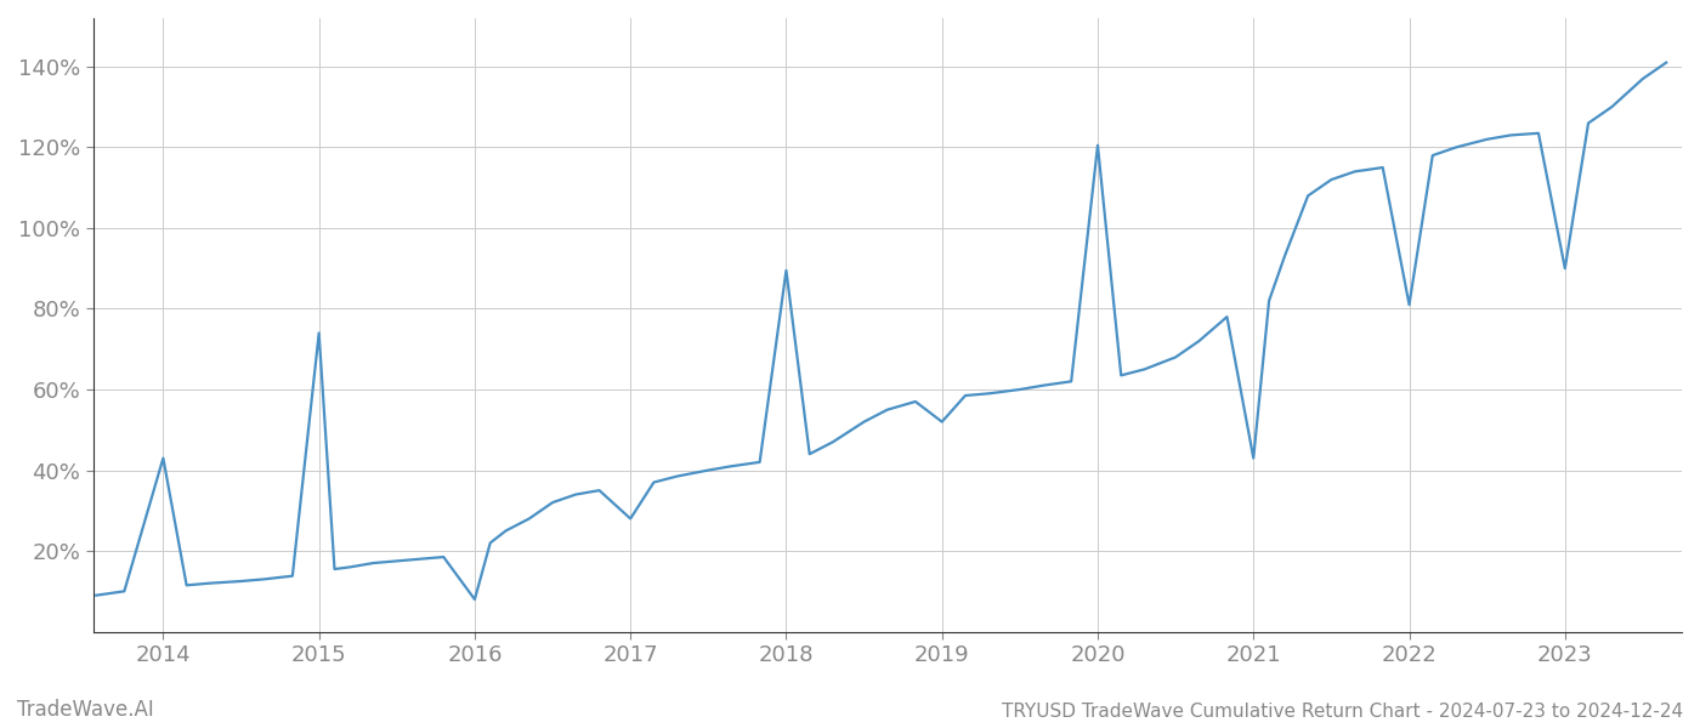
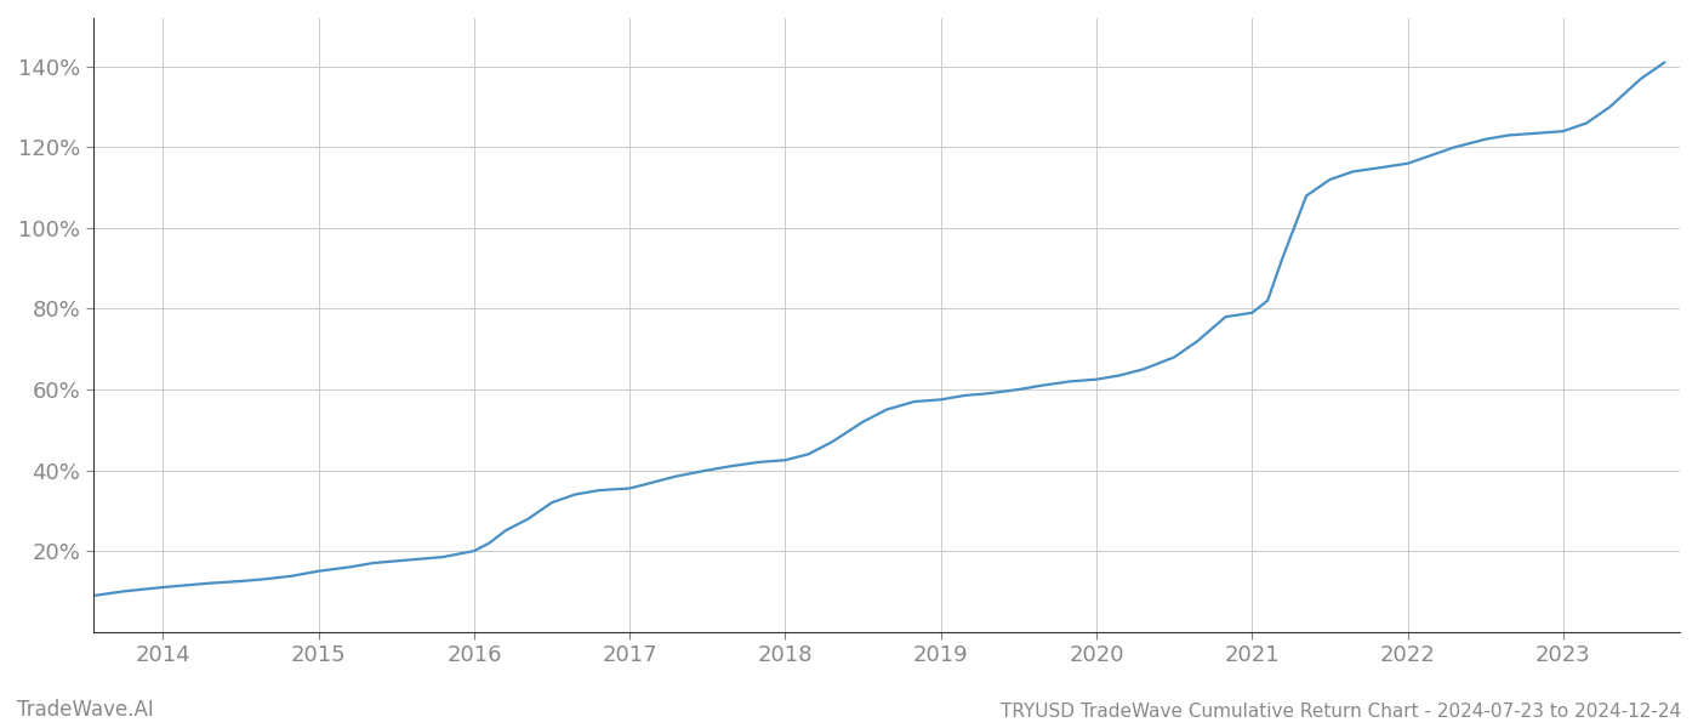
2014: 43.0% -> 11.0%
2015: 74.0% -> 15.0%
2016: 8.0% -> 20.0%
2017: 28.0% -> 35.5%
2018: 89.5% -> 42.5%
2019: 52.0% -> 57.5%
2020: 120.5% -> 62.5%
2021: 43.0% -> 79.0%
2022: 81.0% -> 116.0%
2023: 90.0% -> 124.0%
